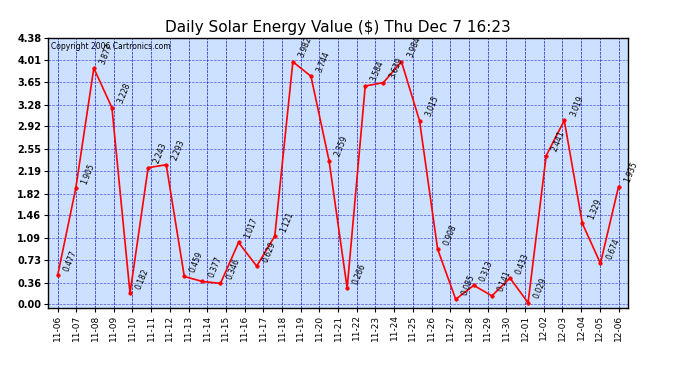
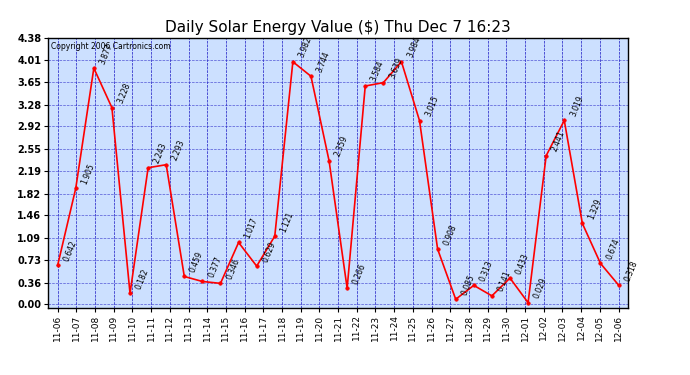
11-06: 0.477 -> 0.642
12-06: 1.935 -> 0.318
